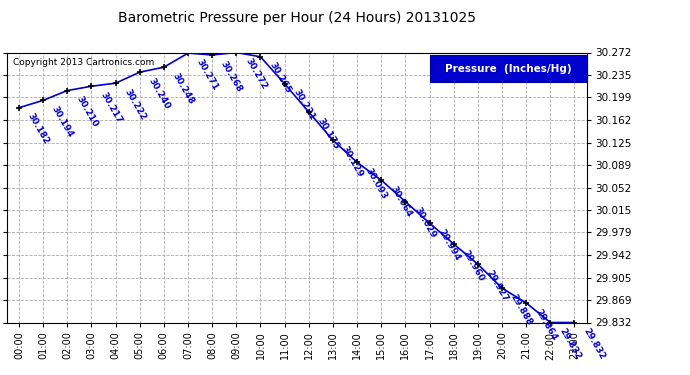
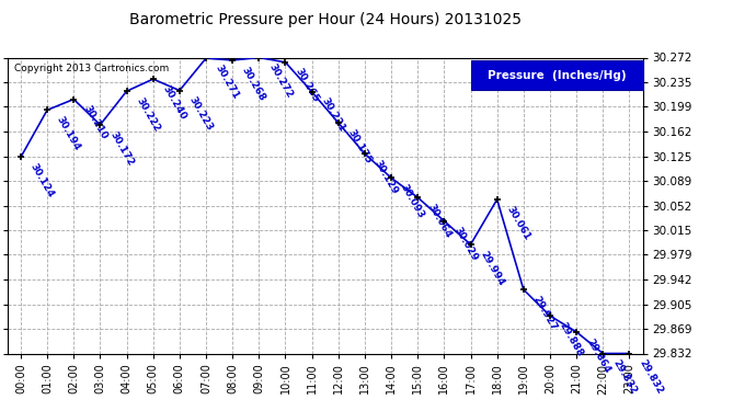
00:00: 30.182 -> 30.124
03:00: 30.217 -> 30.172
06:00: 30.248 -> 30.223
18:00: 29.960 -> 30.061
